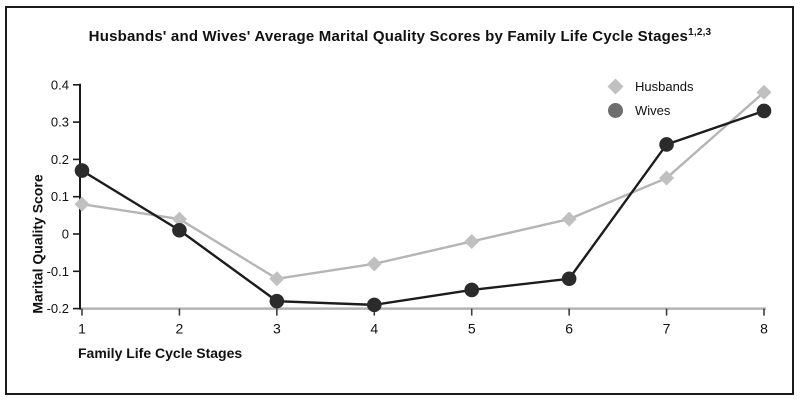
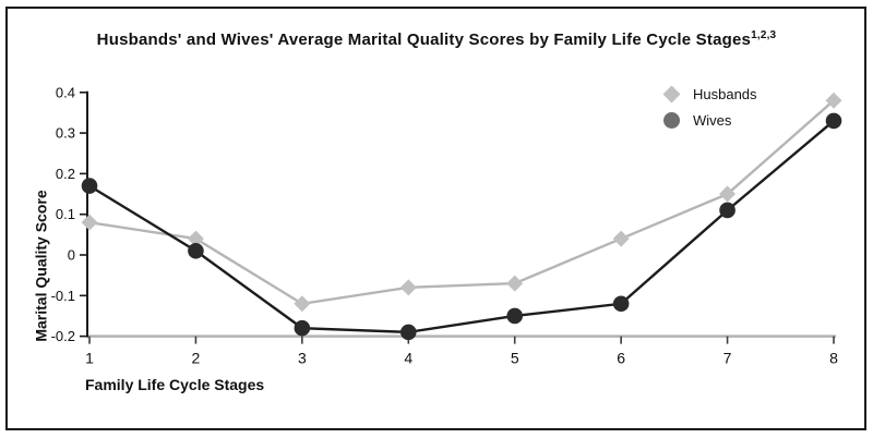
Husbands/5: -0.02 -> -0.07
Wives/7: 0.24 -> 0.11
